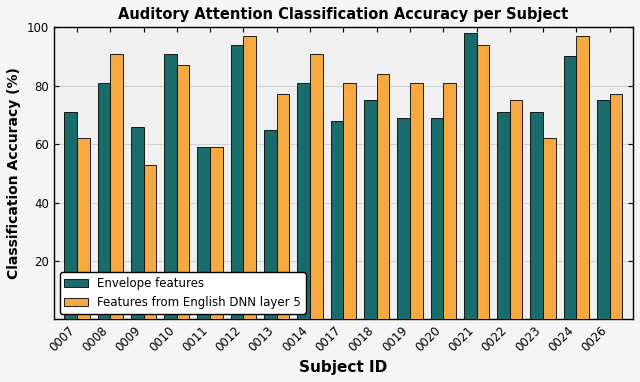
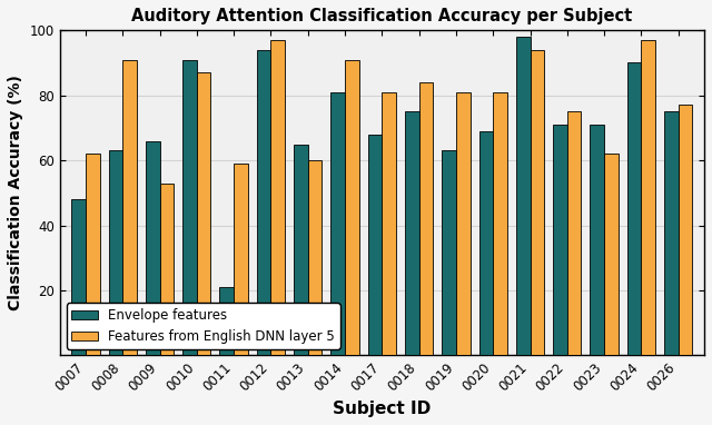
Envelope features/0007: 71 -> 48
Envelope features/0008: 81 -> 63
Envelope features/0011: 59 -> 21
Features from English DNN layer 5/0013: 77 -> 60
Envelope features/0019: 69 -> 63
